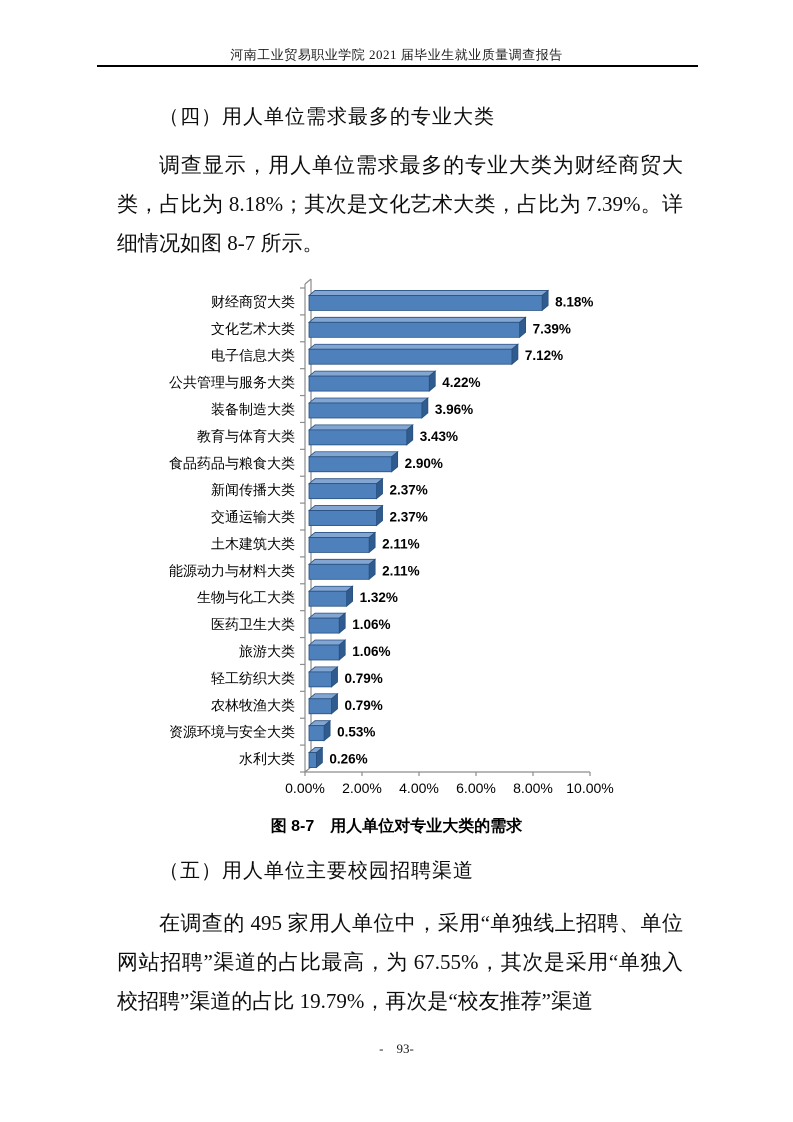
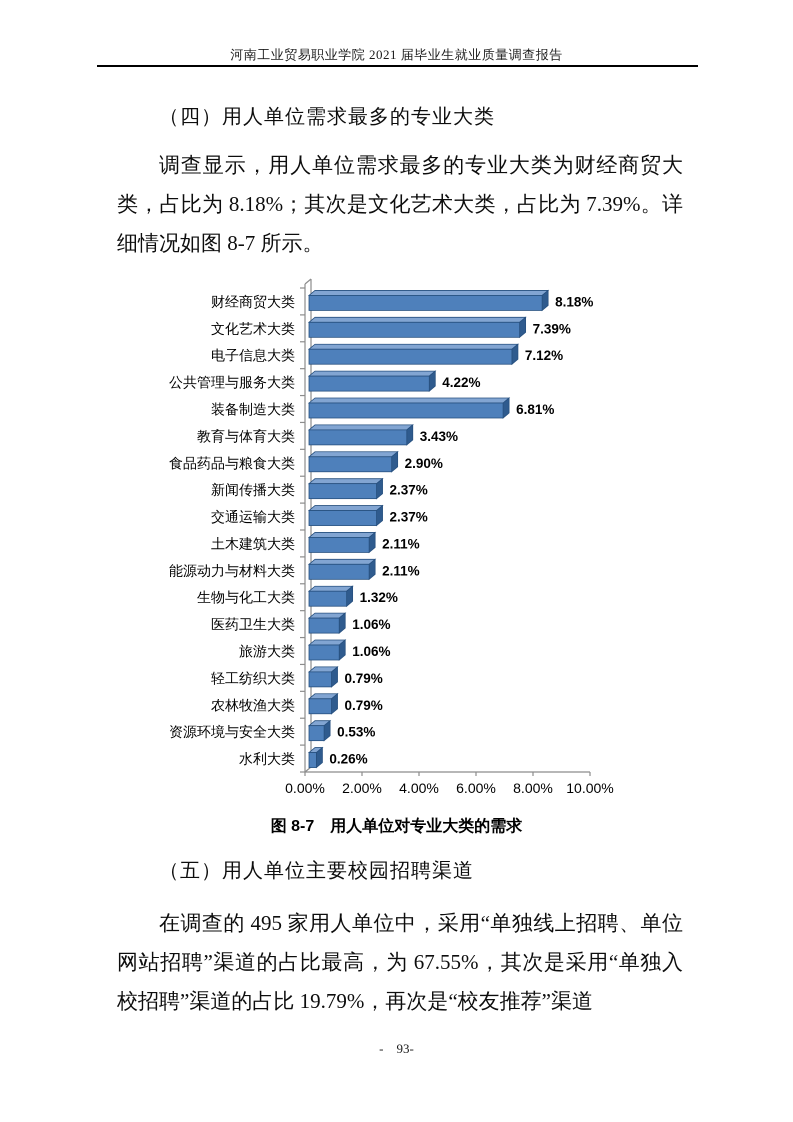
装备制造大类: 3.96% -> 6.81%
